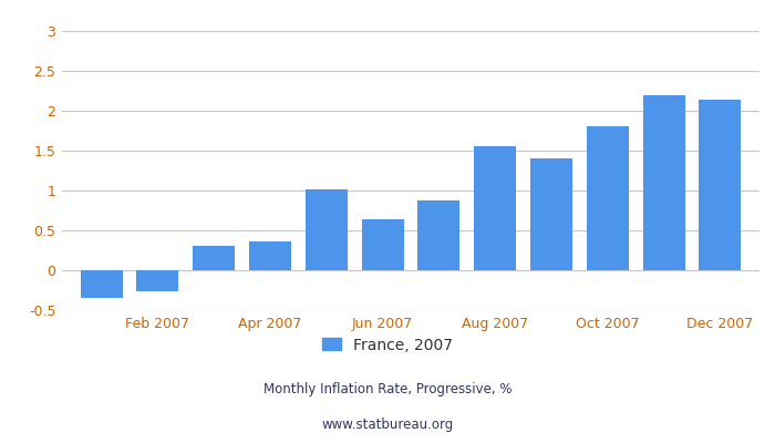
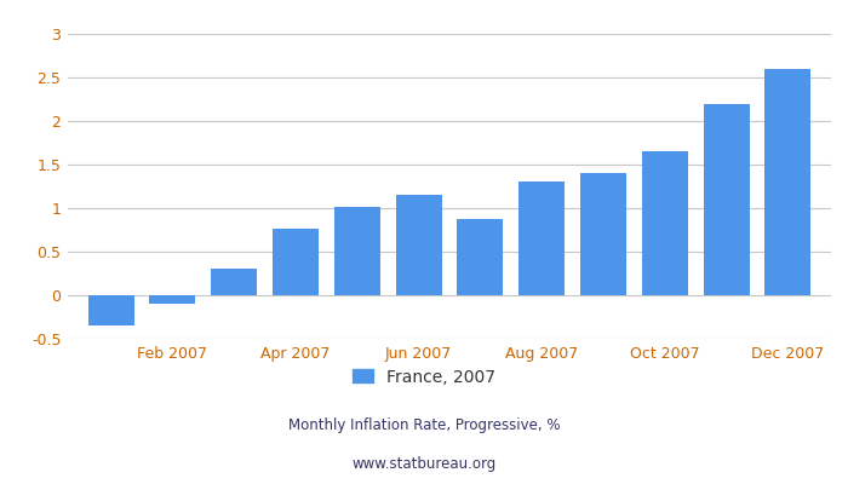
Feb 2007: -0.26 -> -0.10
Apr 2007: 0.36 -> 0.77
Jun 2007: 0.64 -> 1.15
Aug 2007: 1.56 -> 1.30
Oct 2007: 1.80 -> 1.65
Dec 2007: 2.14 -> 2.60
